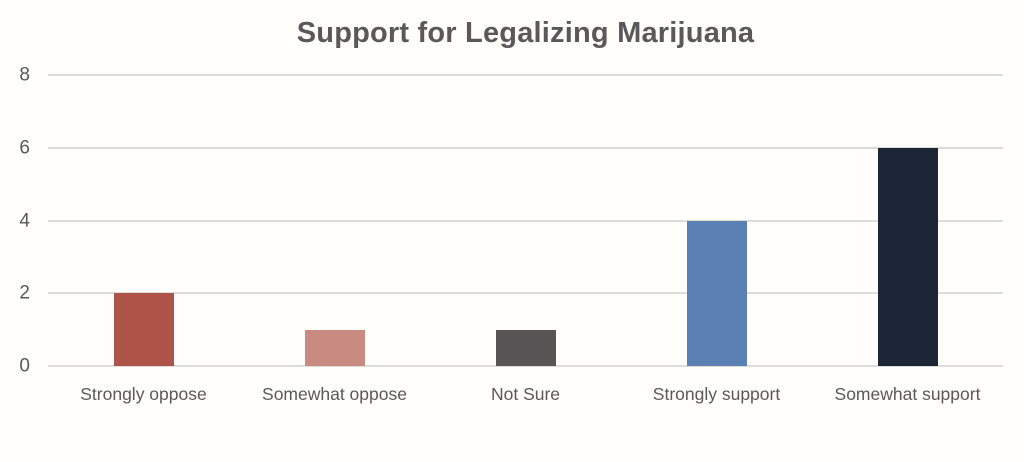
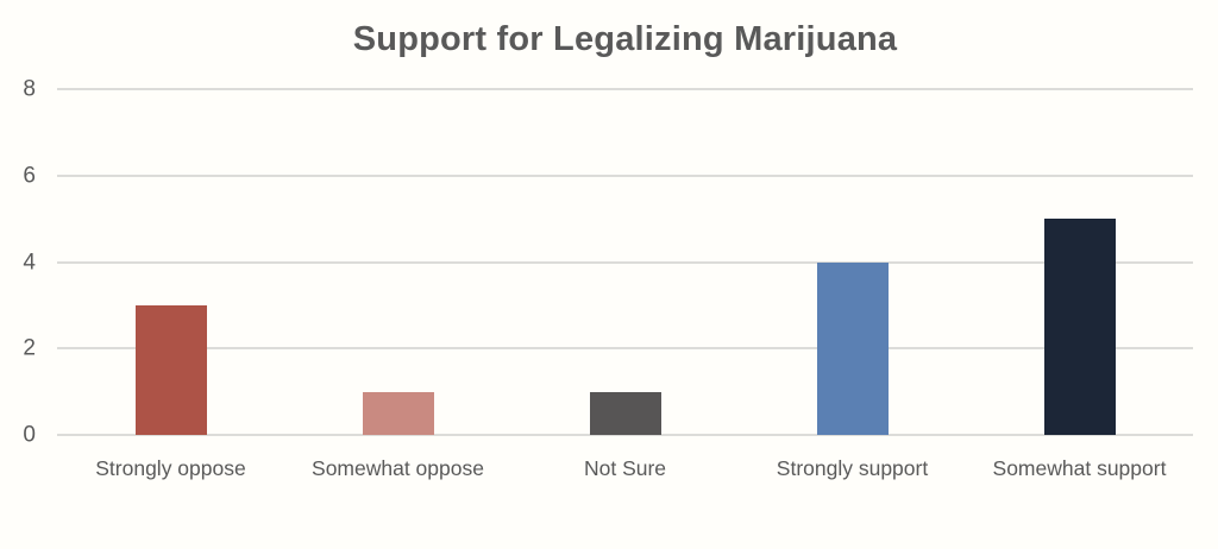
Strongly oppose: 2 -> 3
Somewhat support: 6 -> 5
